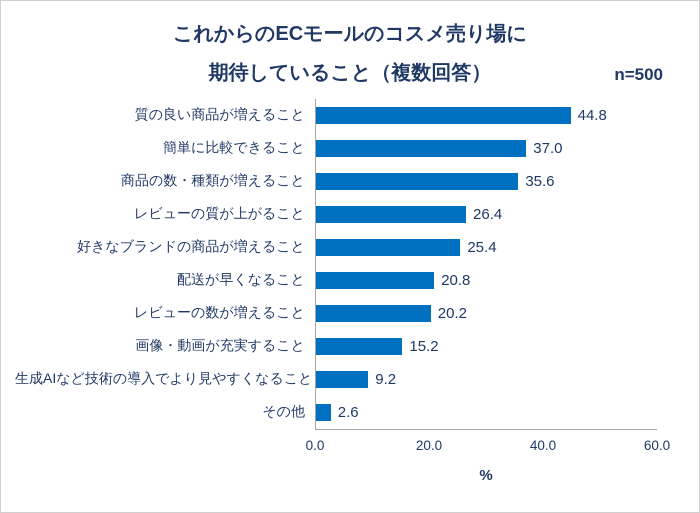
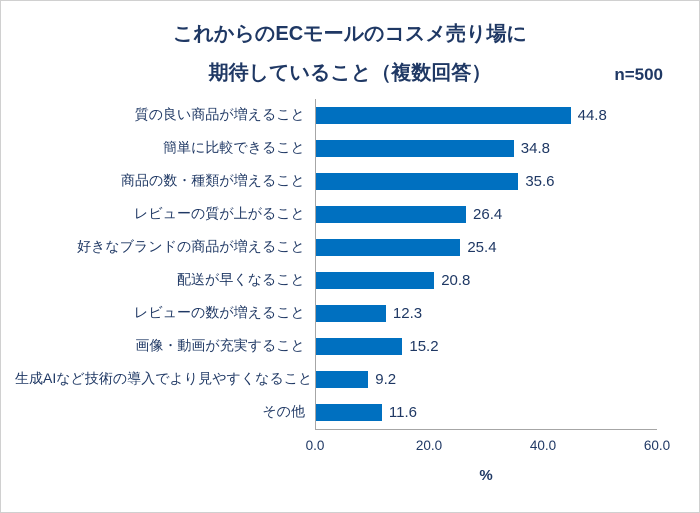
簡単に比較できること: 37.0 -> 34.8
レビューの数が増えること: 20.2 -> 12.3
その他: 2.6 -> 11.6
